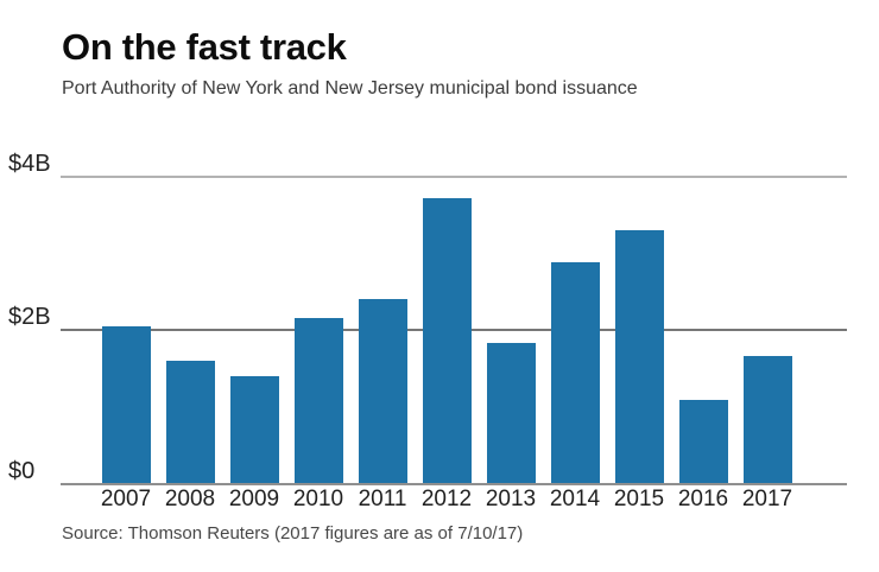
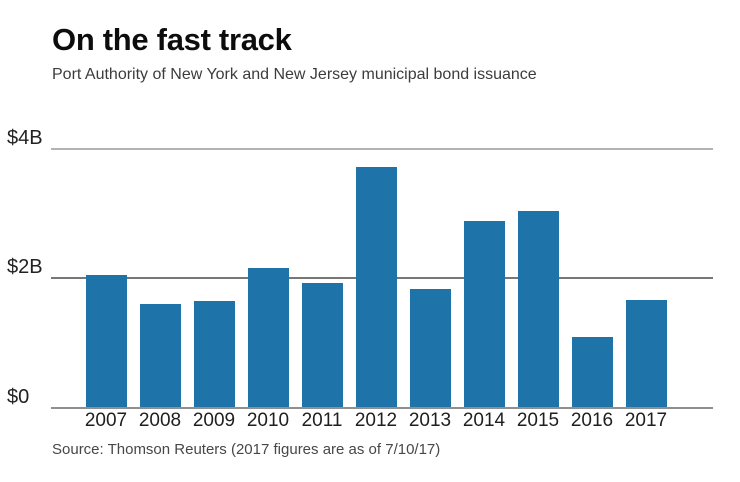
2009: $1.4B -> $1.6B
2011: $2.4B -> $1.9B
2015: $3.3B -> $3.0B
